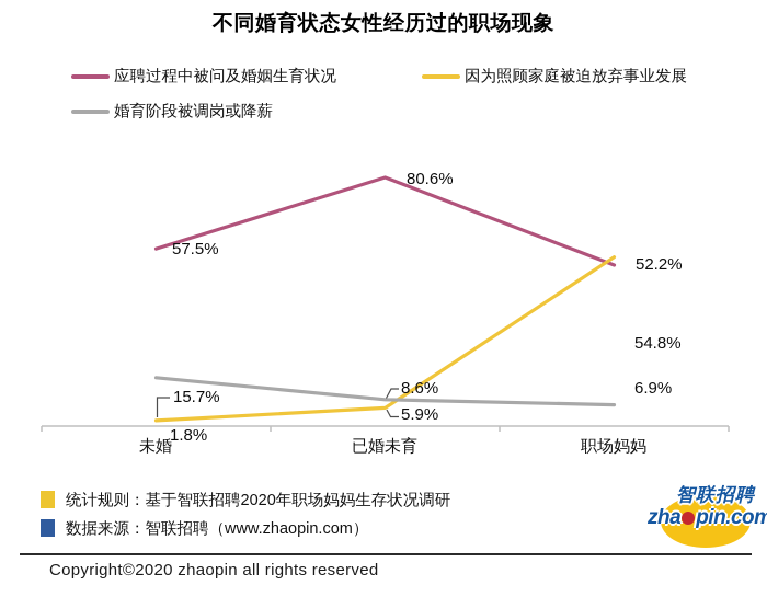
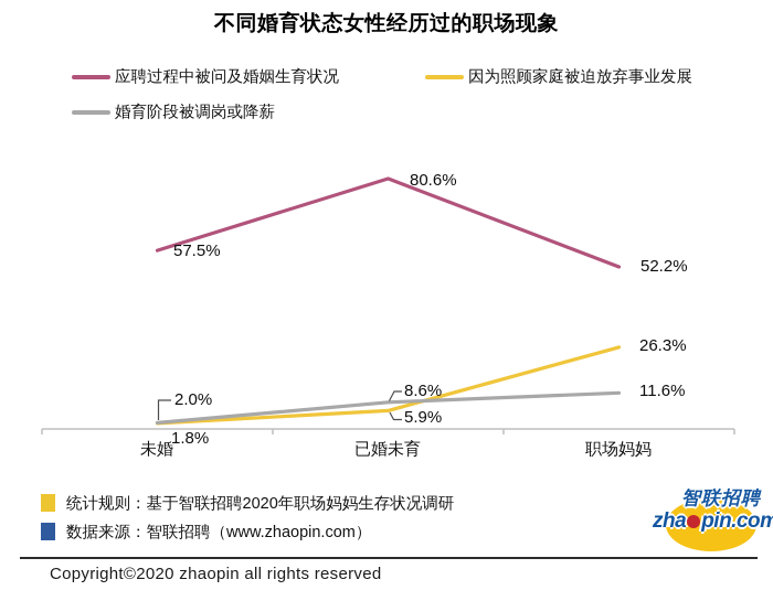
婚育阶段被调岗或降薪/未婚: 15.7% -> 2.0%
因为照顾家庭被迫放弃事业发展/职场妈妈: 54.8% -> 26.3%
婚育阶段被调岗或降薪/职场妈妈: 6.9% -> 11.6%
